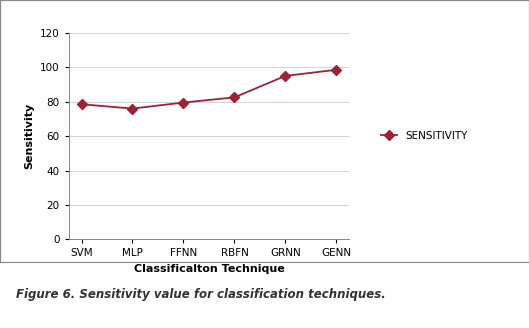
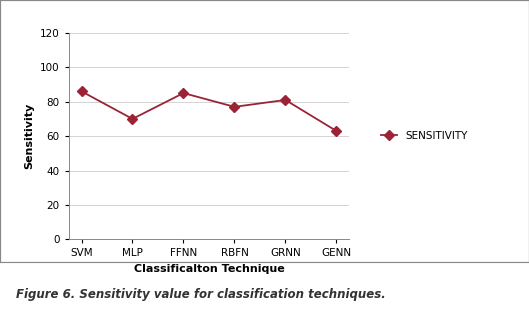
SVM: 78 -> 86
MLP: 76 -> 70
FFNN: 80 -> 85
RBFN: 82 -> 77
GRNN: 95 -> 81
GENN: 98 -> 63
